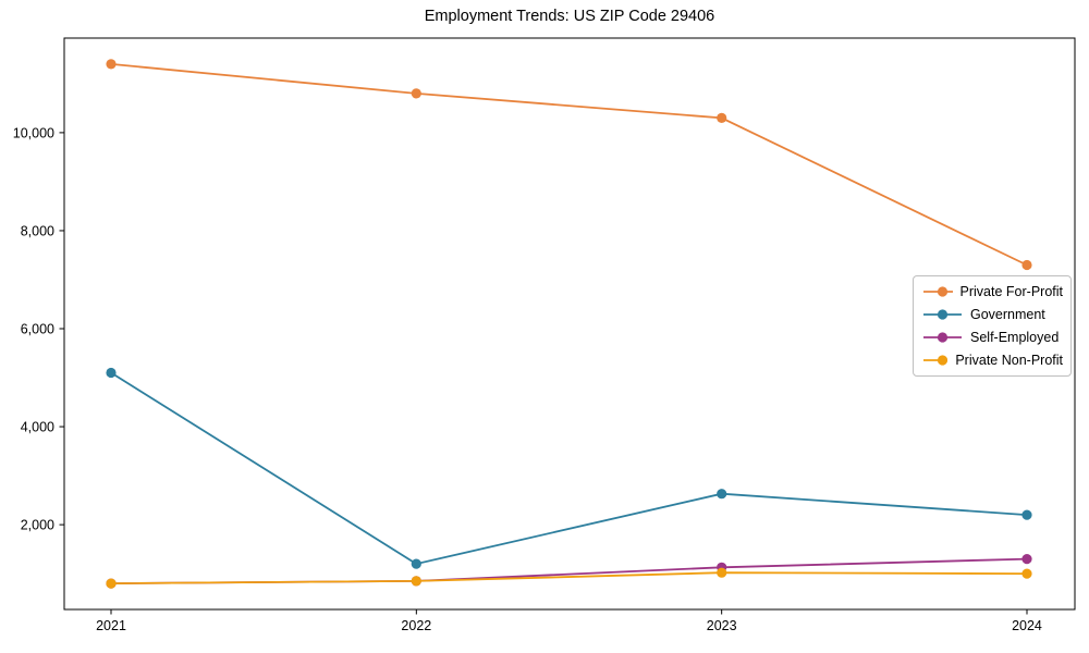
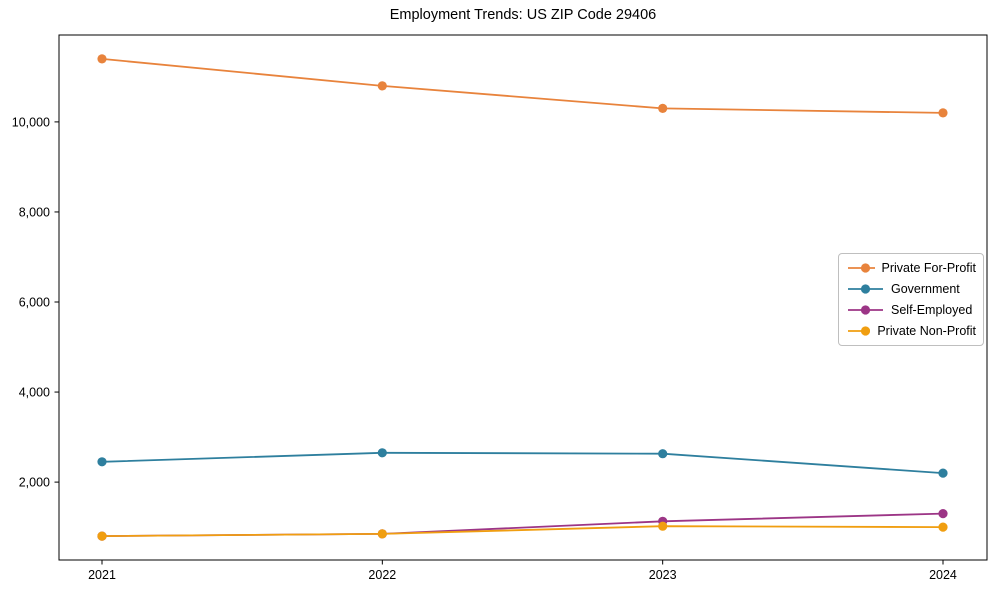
Government/2021: 5100 -> 2400
Government/2022: 1200 -> 2600
Private For-Profit/2024: 7300 -> 10200
